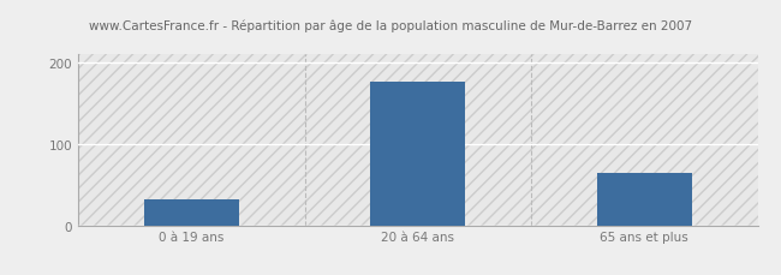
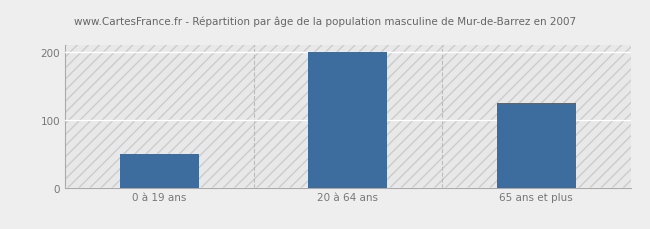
0 à 19 ans: 32 -> 50
20 à 64 ans: 176 -> 200
65 ans et plus: 64 -> 125
